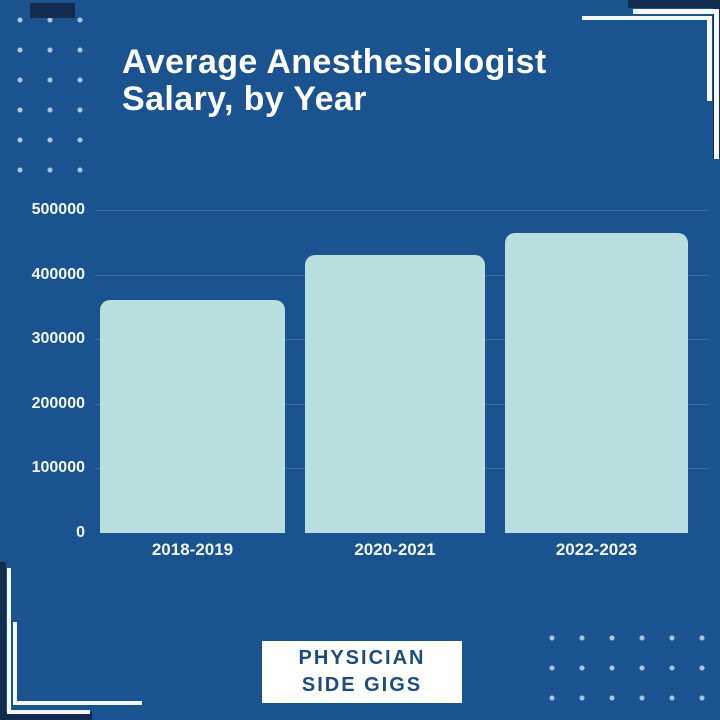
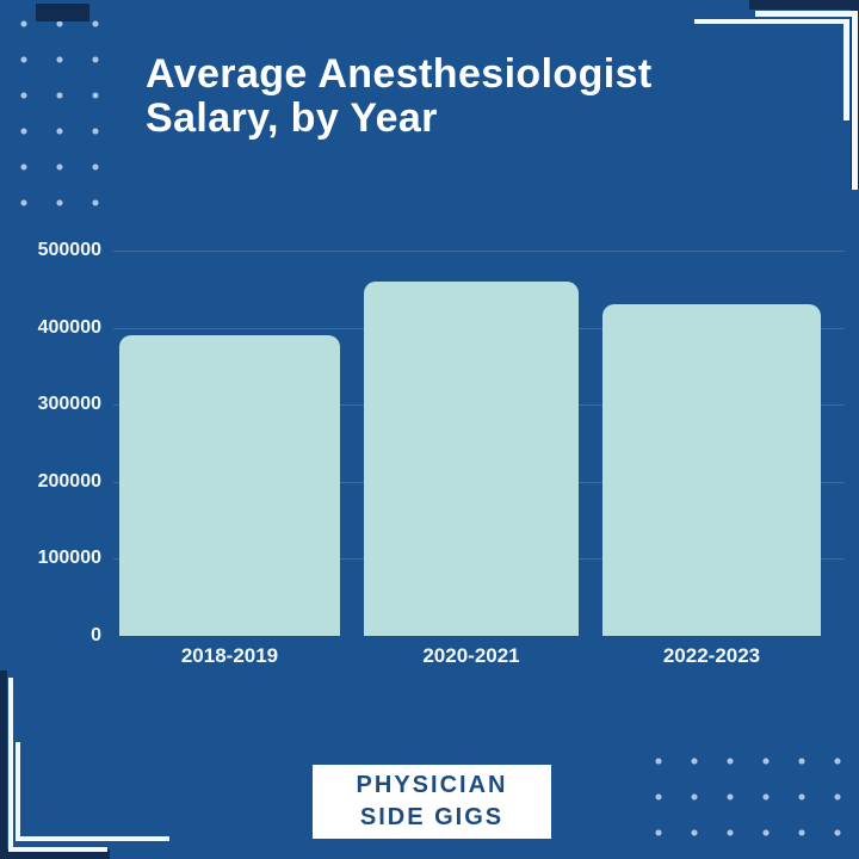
2018-2019: 360000 -> 390000
2020-2021: 430000 -> 460000
2022-2023: 460000 -> 430000
